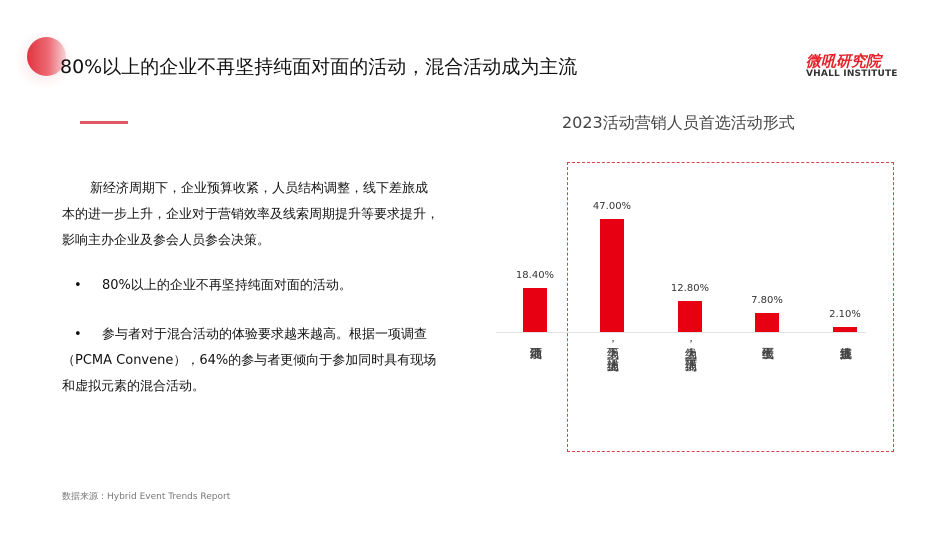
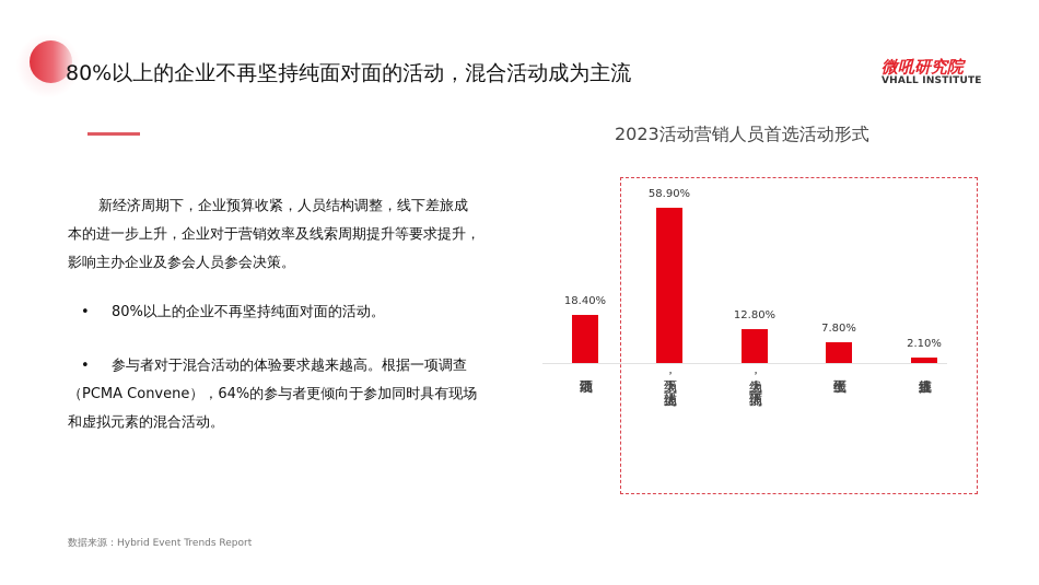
线下为主，线上为辅: 47.00% -> 58.90%
